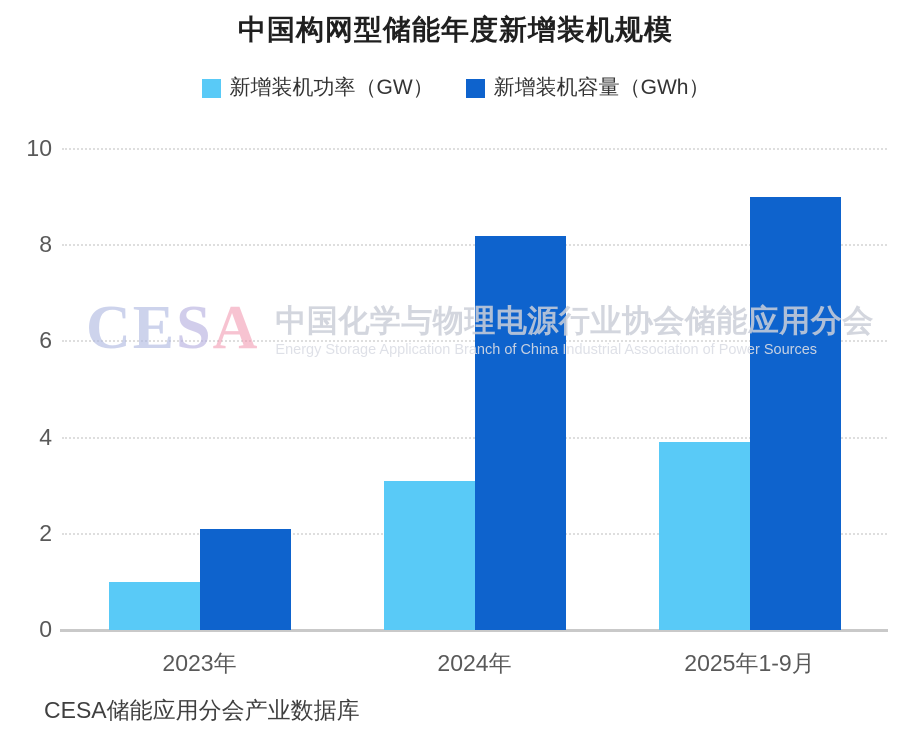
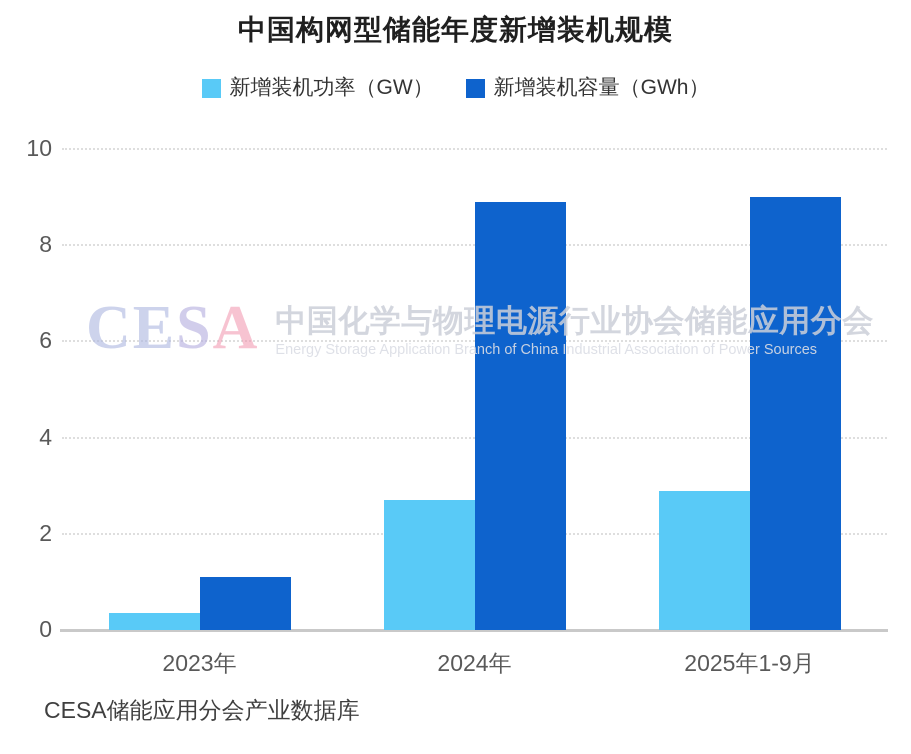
新增装机功率（GW）/2023年: 1.0 -> 0.3
新增装机容量（GWh）/2023年: 2.1 -> 1.1
新增装机功率（GW）/2024年: 3.1 -> 2.7
新增装机容量（GWh）/2024年: 8.2 -> 8.9
新增装机功率（GW）/2025年1-9月: 3.9 -> 2.9
